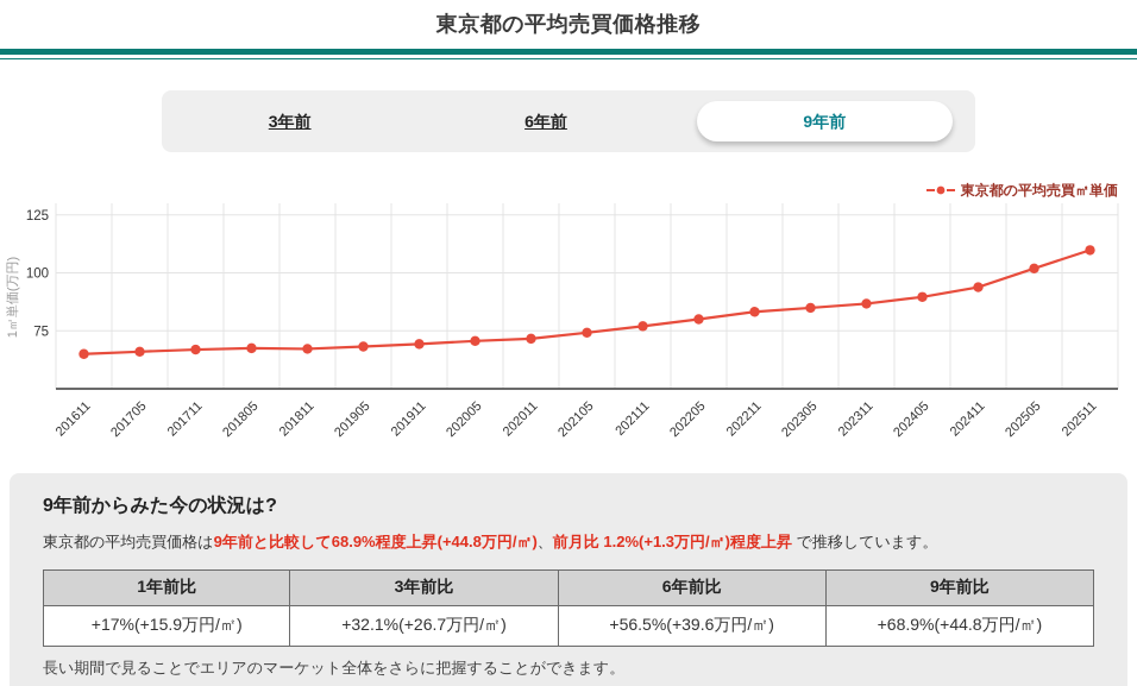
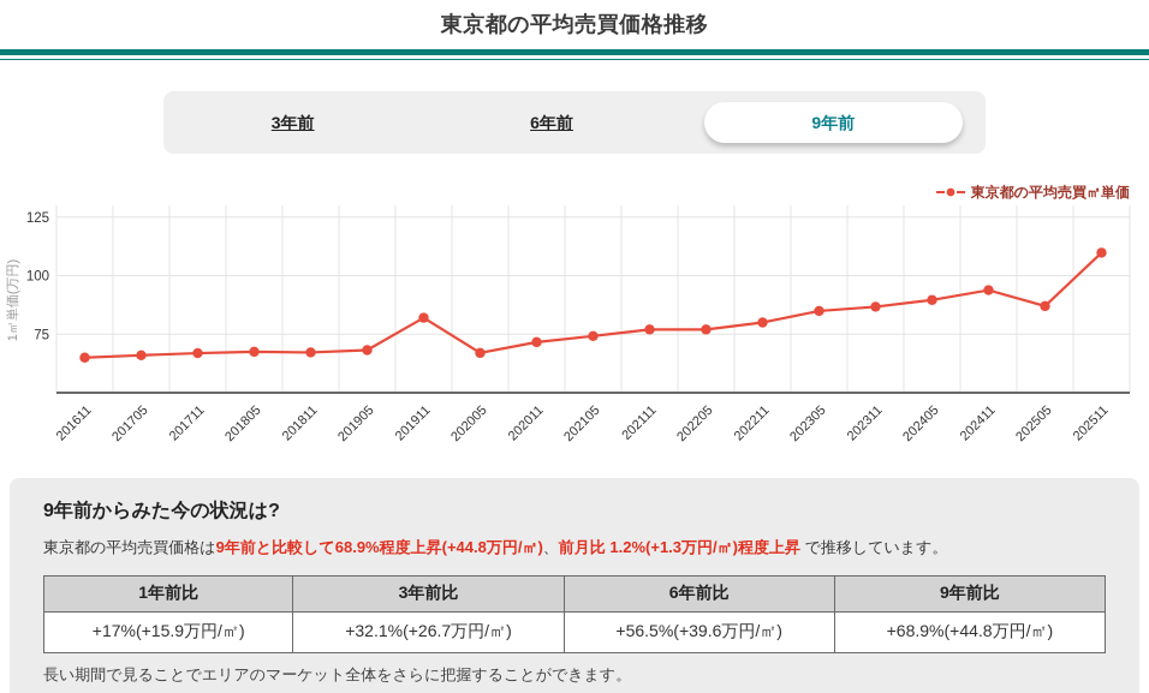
201911: 69 -> 82
202005: 71 -> 67
202205: 80 -> 77
202211: 83 -> 80
202505: 102 -> 87
